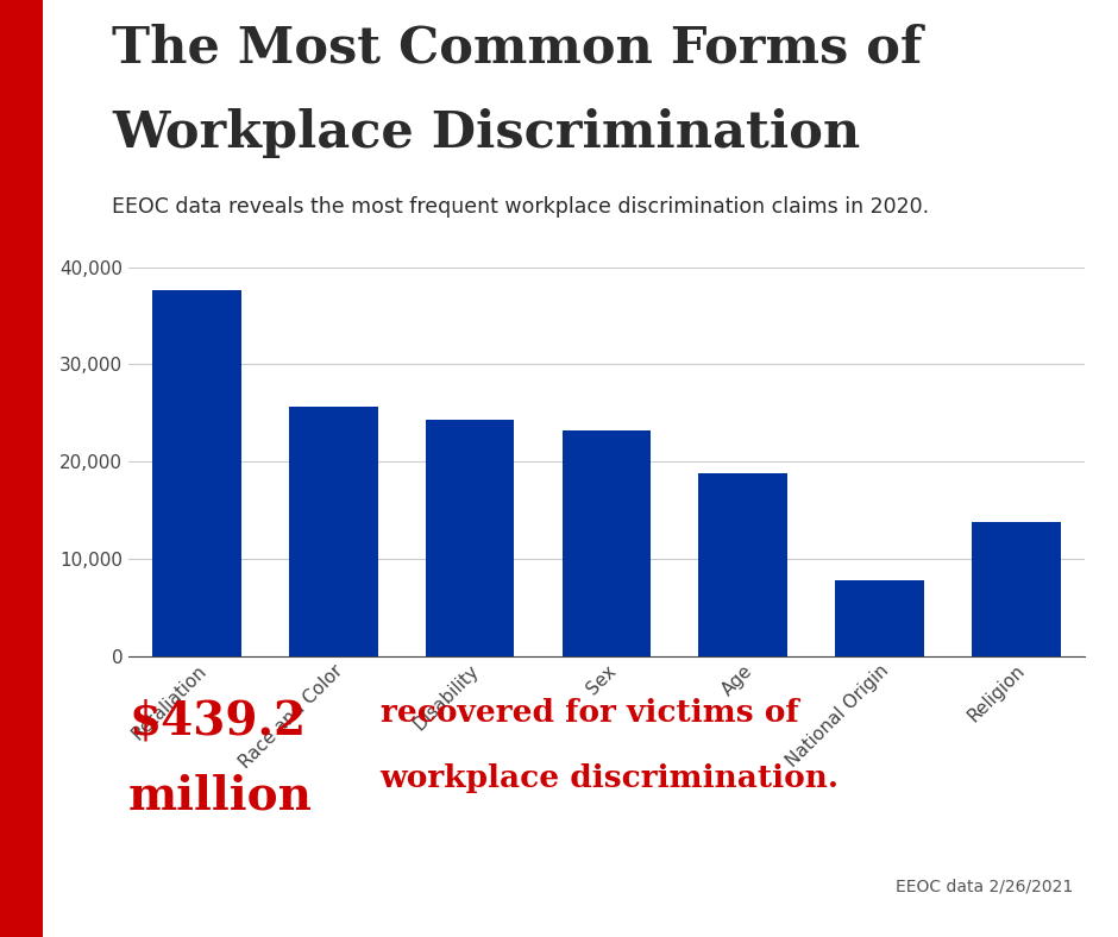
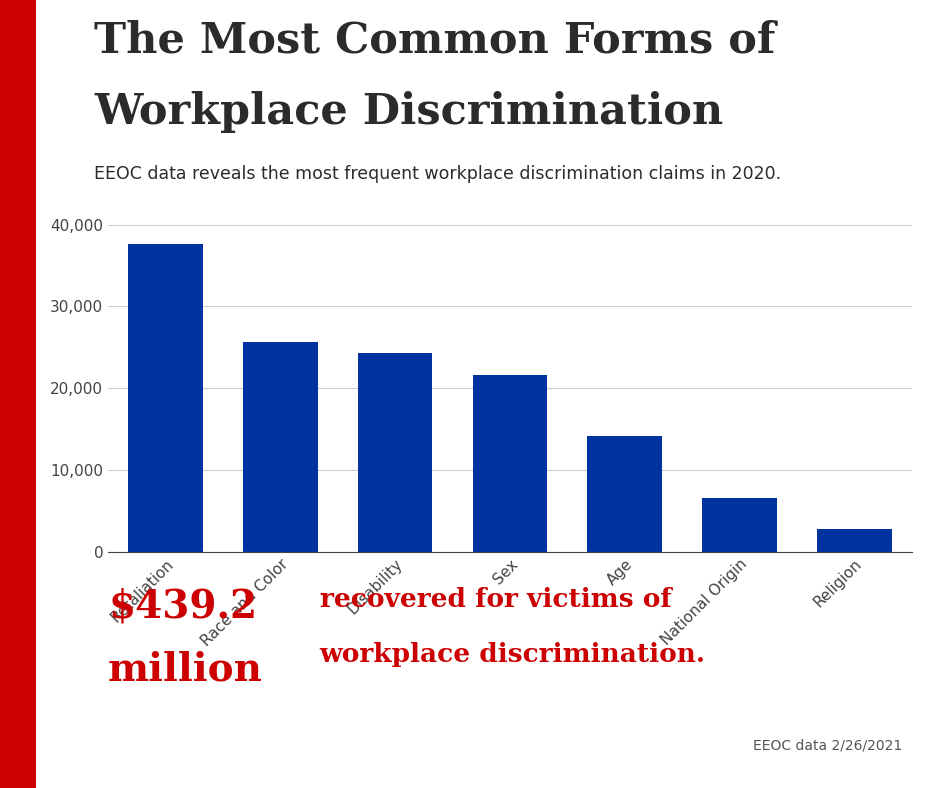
Sex: 23,200 -> 21,600
Age: 18,800 -> 14,200
National Origin: 7,800 -> 6,600
Religion: 13,800 -> 2,700
